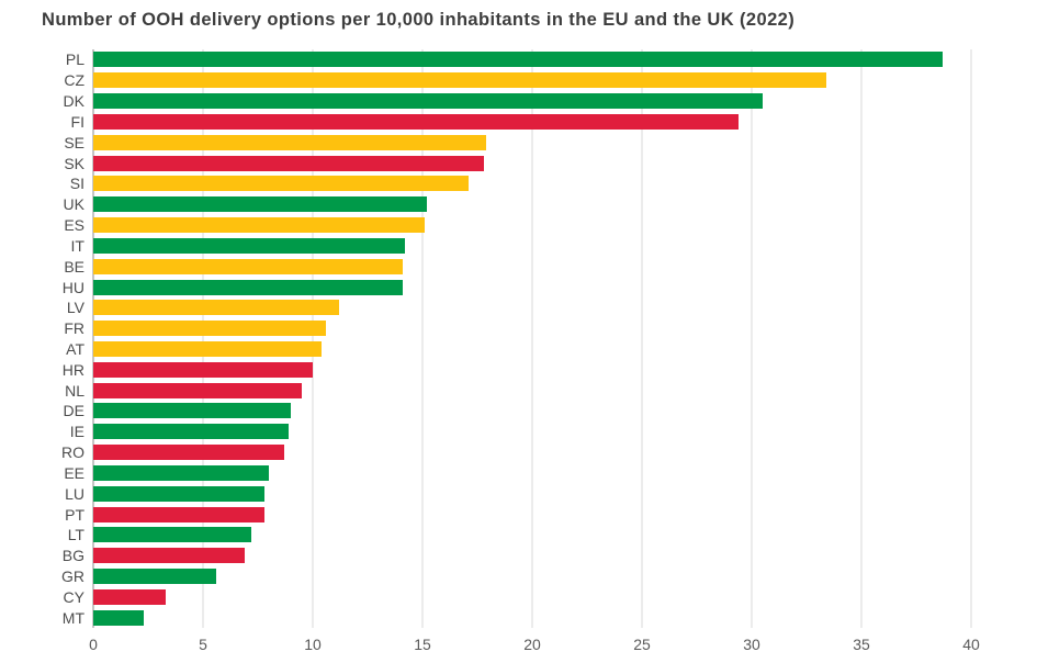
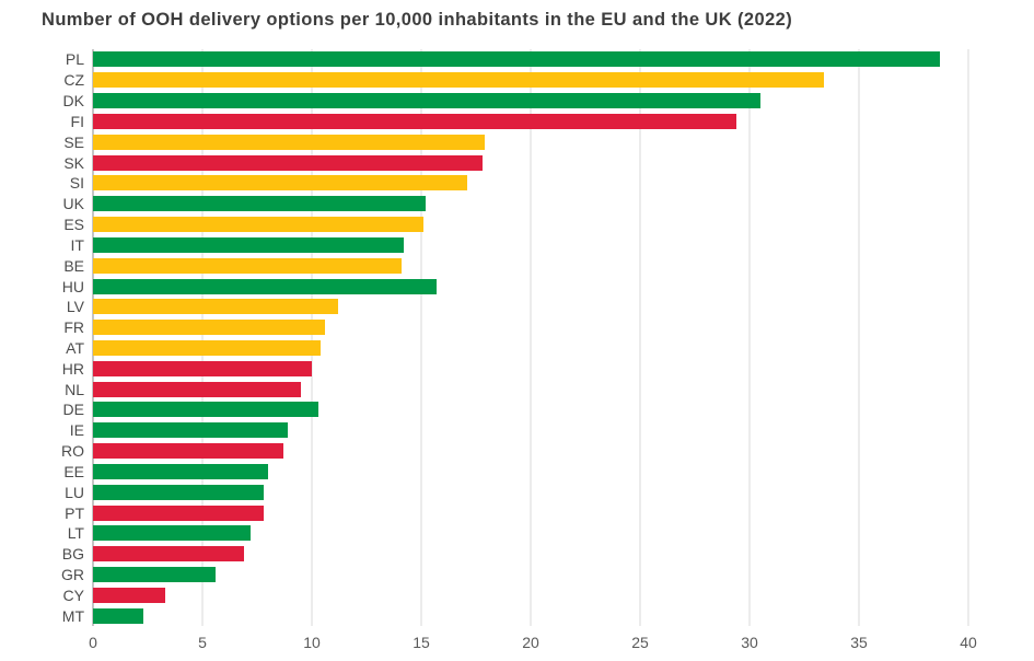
HU: 14.1 -> 15.7
DE: 9.0 -> 10.3
